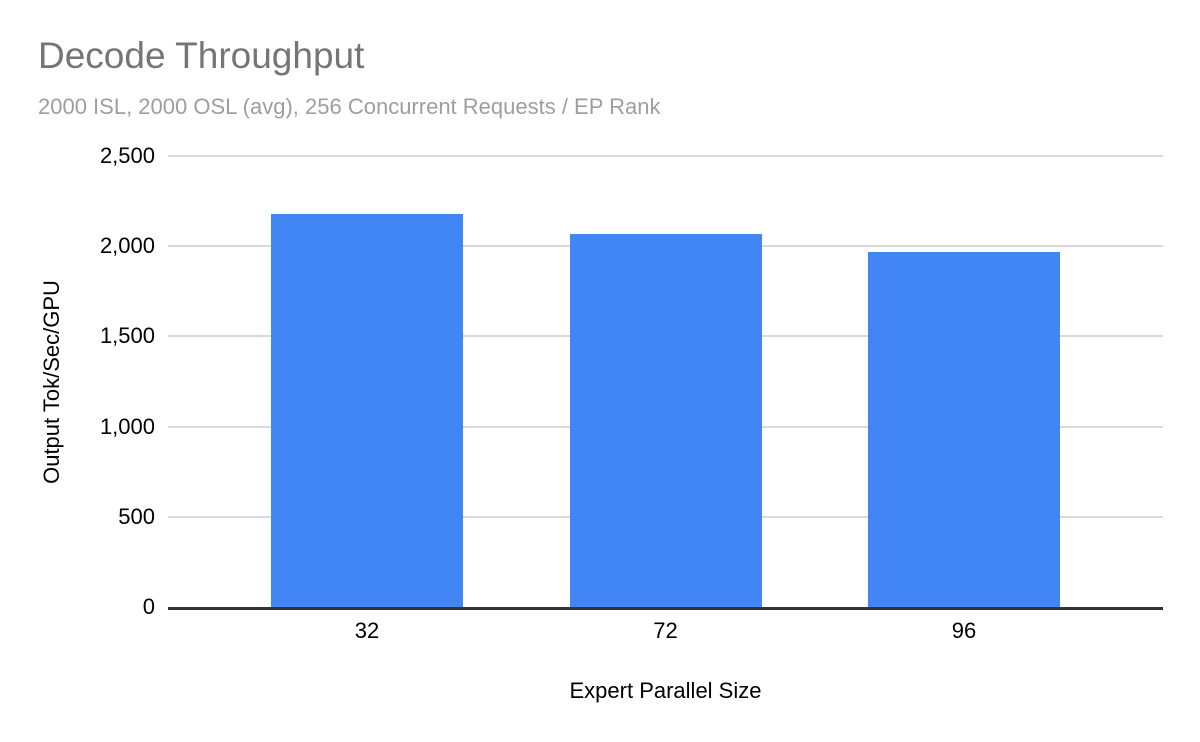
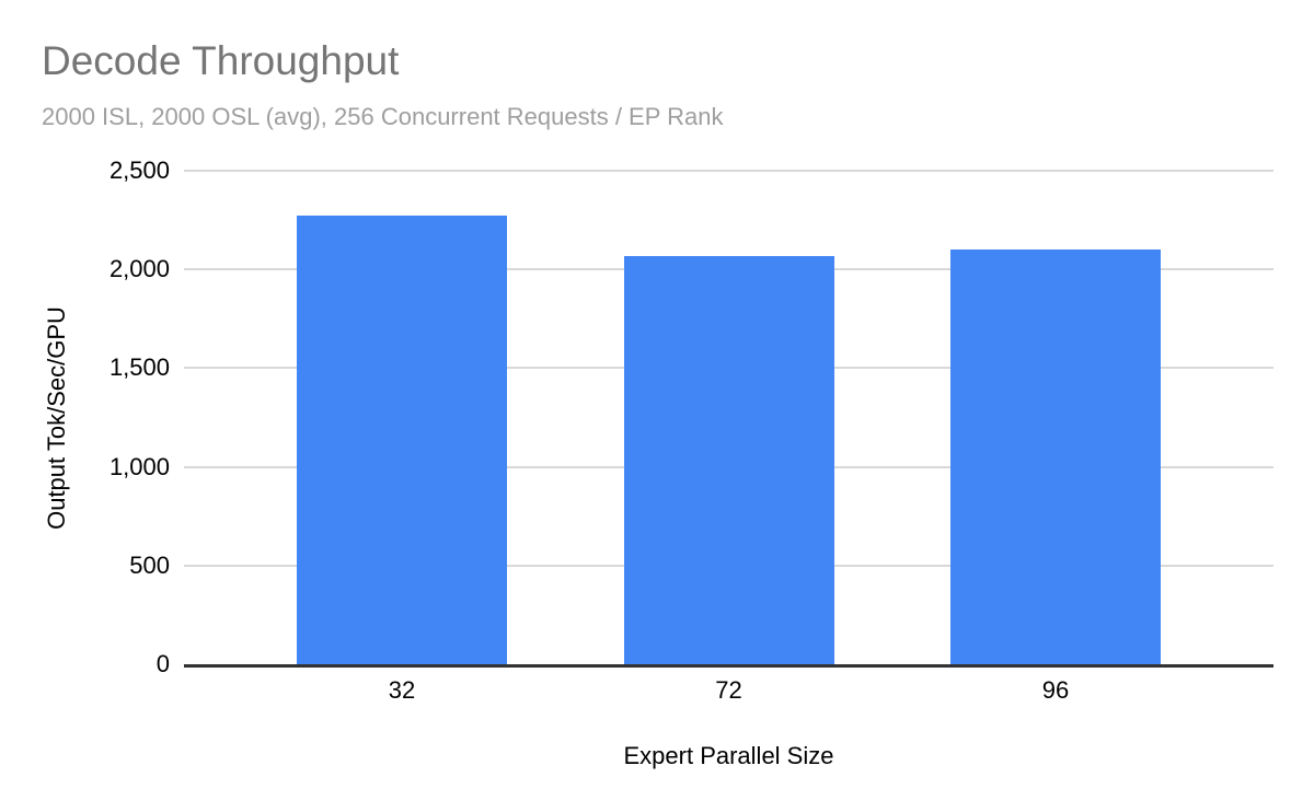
32: 2180 -> 2270
96: 1970 -> 2100
